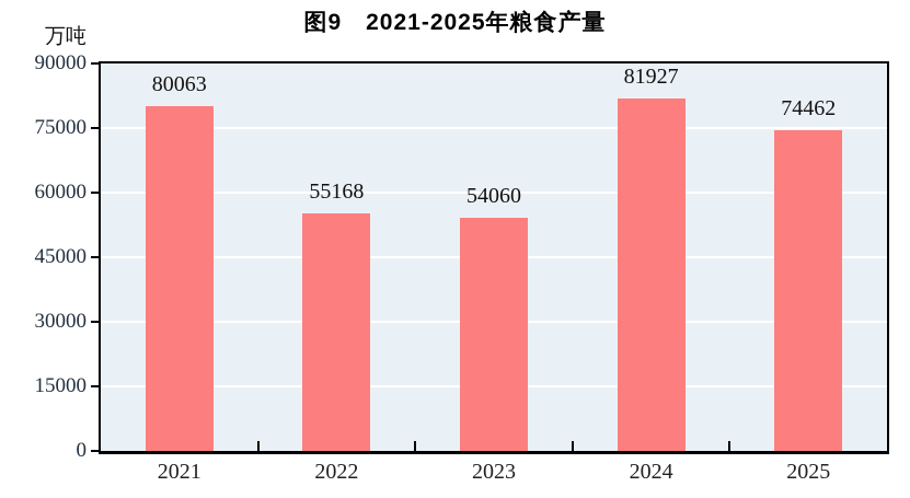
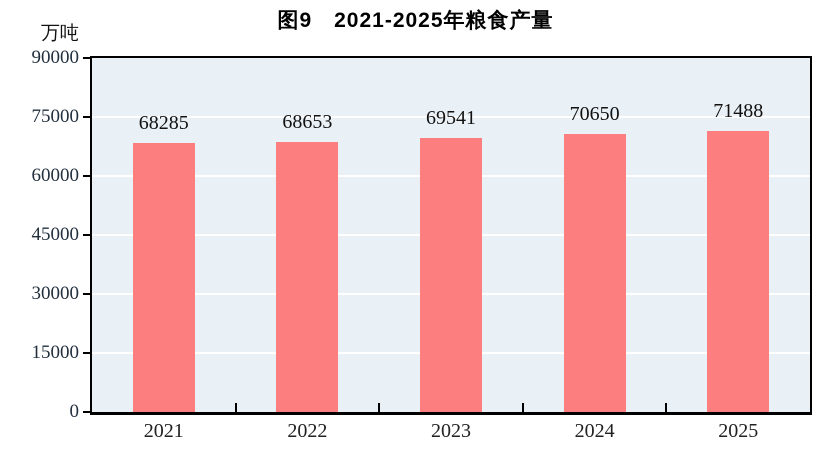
2021: 80063 -> 68285
2022: 55168 -> 68653
2023: 54060 -> 69541
2024: 81927 -> 70650
2025: 74462 -> 71488
